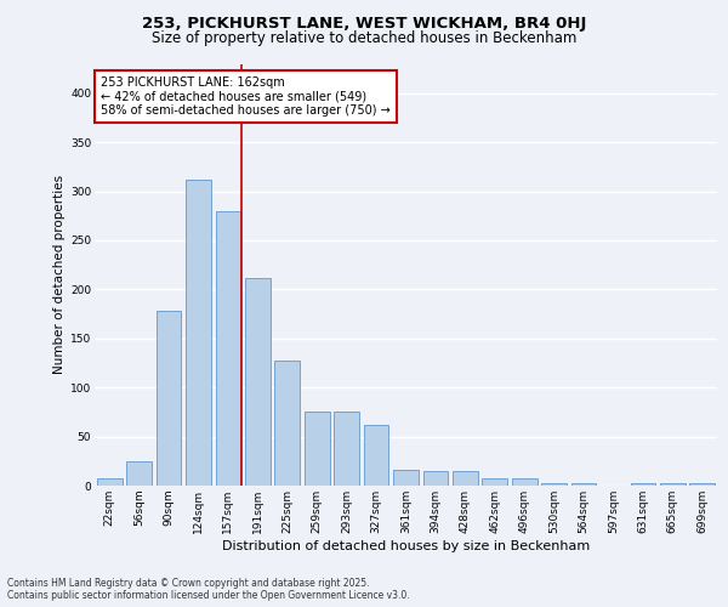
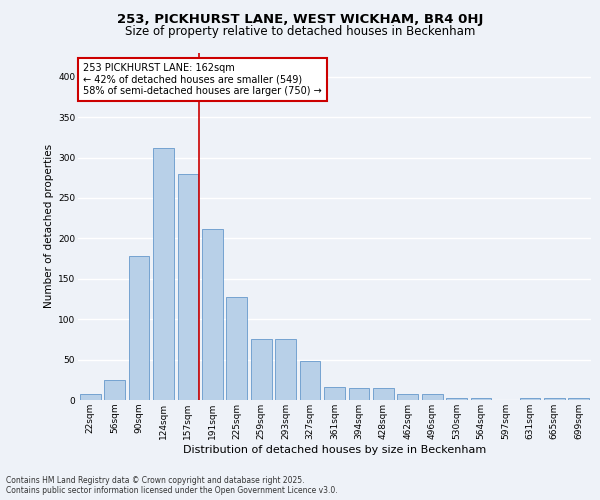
327sqm: 62 -> 48
